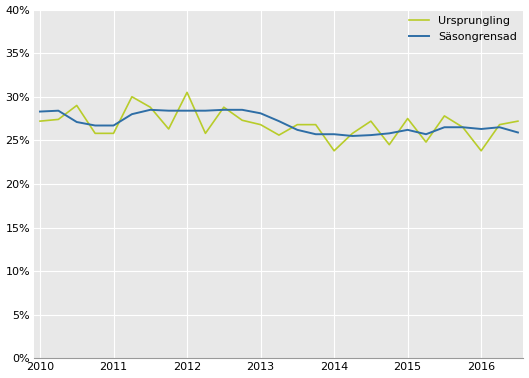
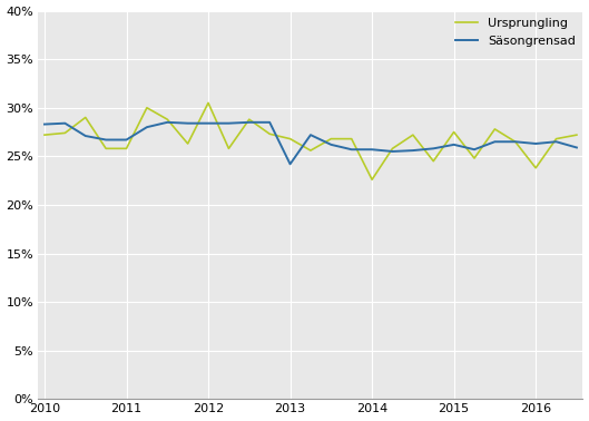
Säsongrensad/2013: 28.1% -> 24.2%
Ursprungling/2014: 23.8% -> 22.6%
